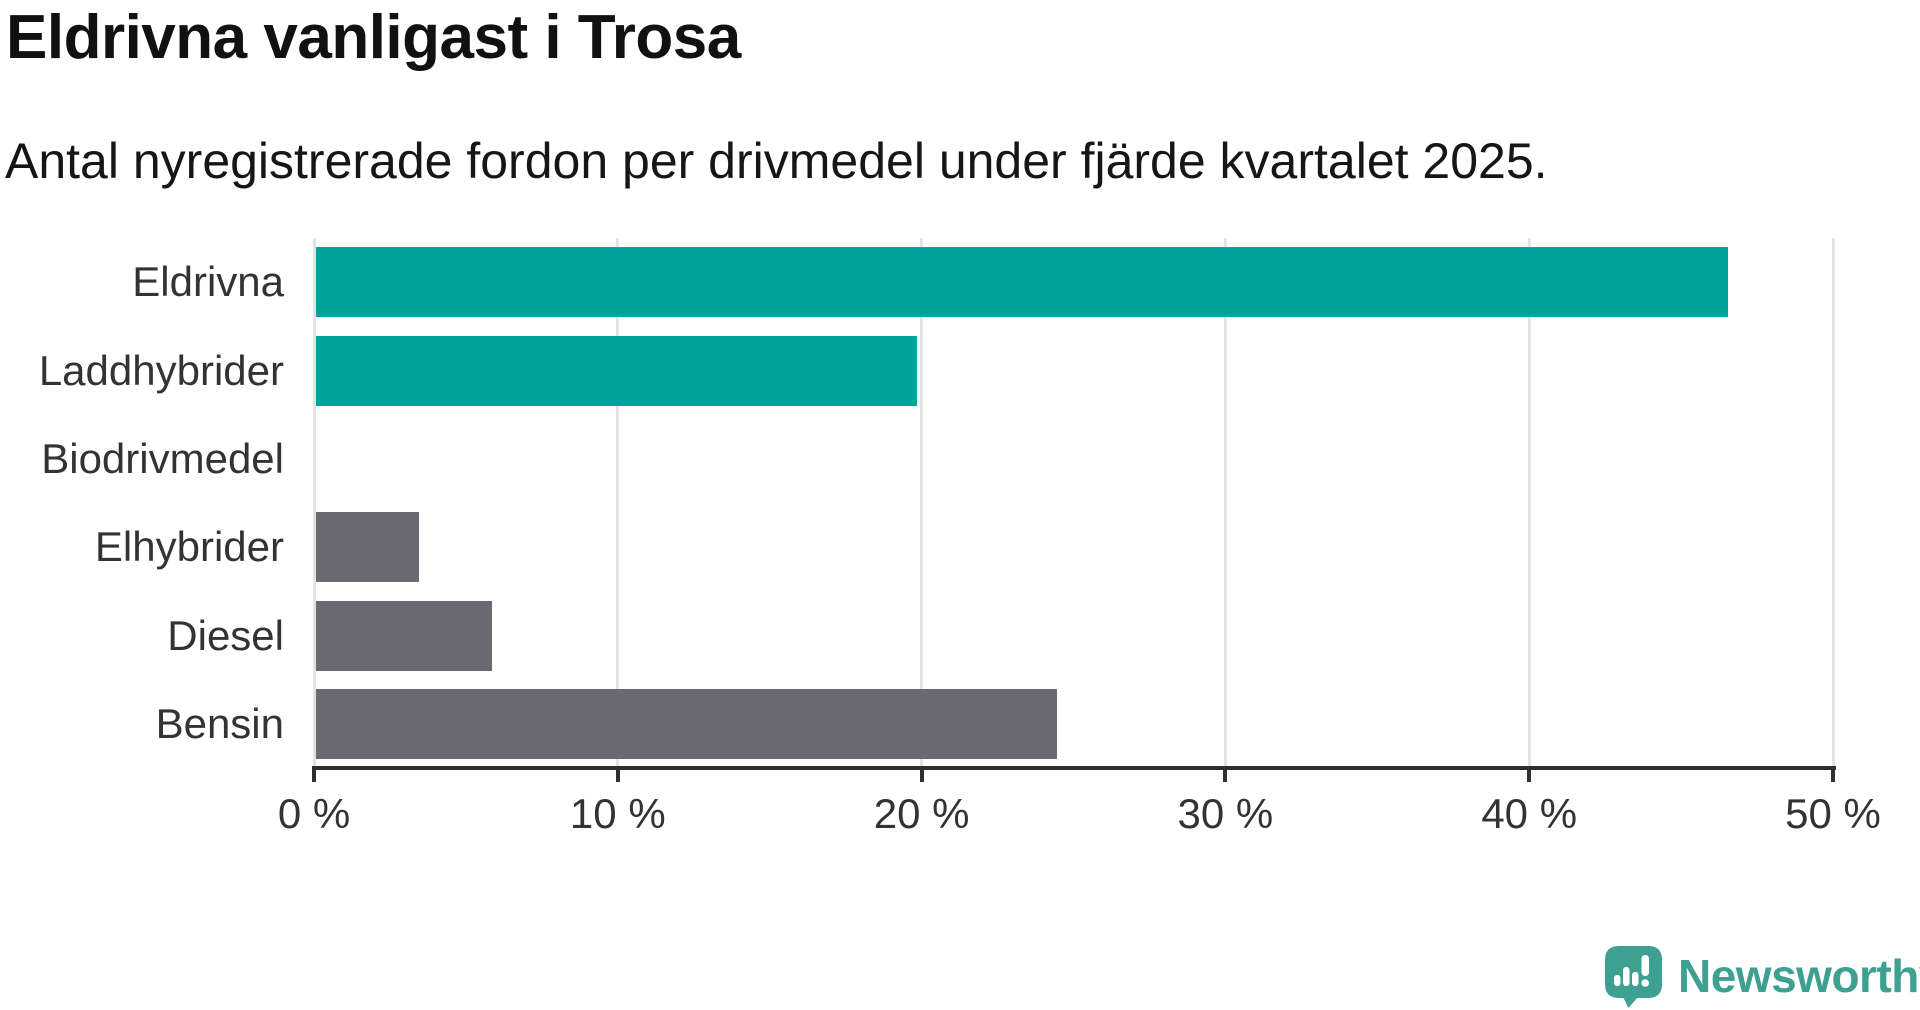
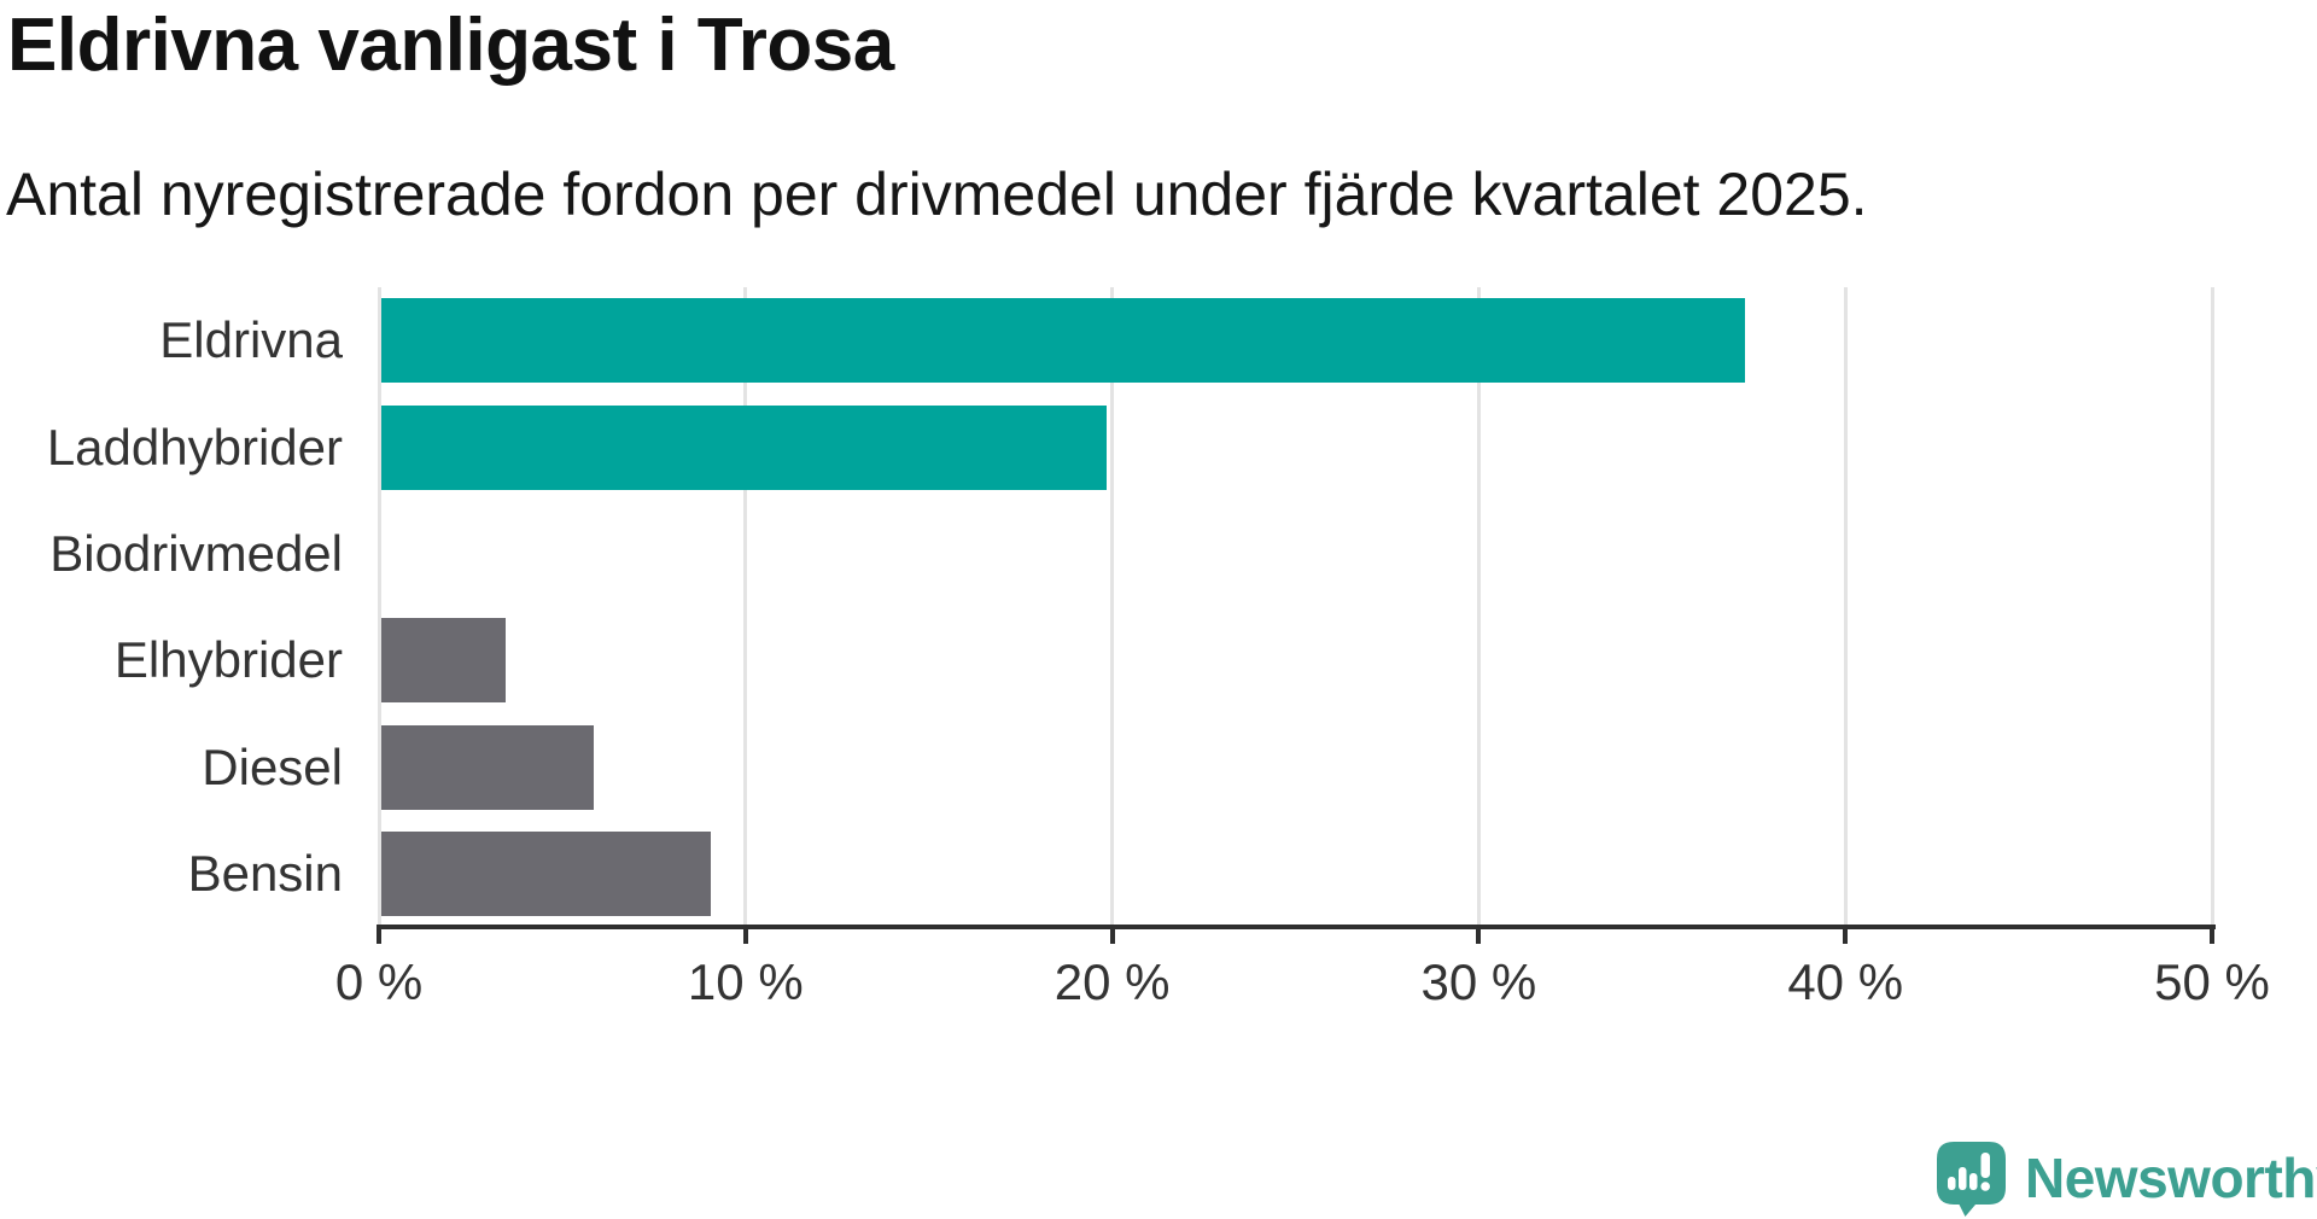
Eldrivna: 46.5% -> 37.2%
Bensin: 24.4% -> 9.0%
